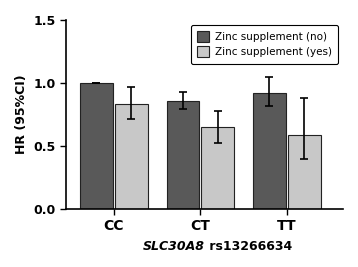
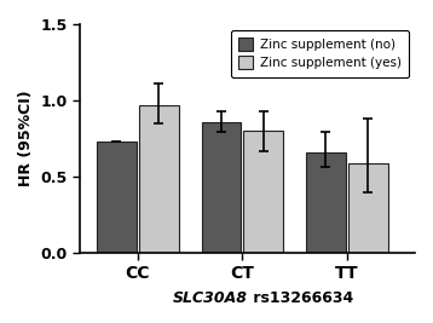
Zinc supplement (no)/CC: 1.00 -> 0.73
Zinc supplement (yes)/CC: 0.83 -> 0.97
Zinc supplement (yes)/CT: 0.65 -> 0.80
Zinc supplement (no)/TT: 0.92 -> 0.66
